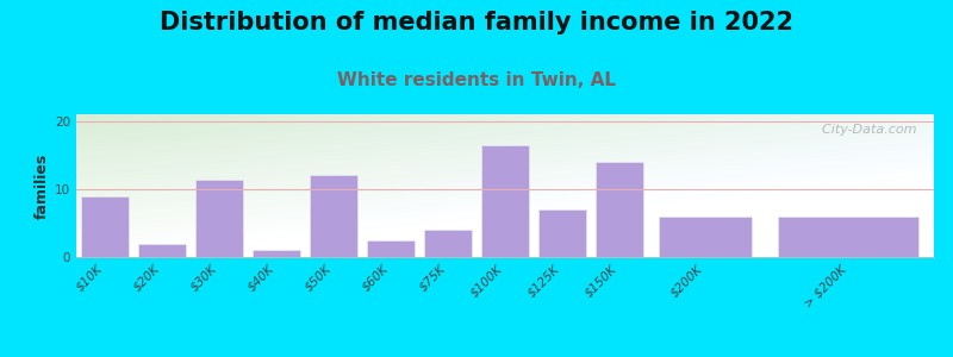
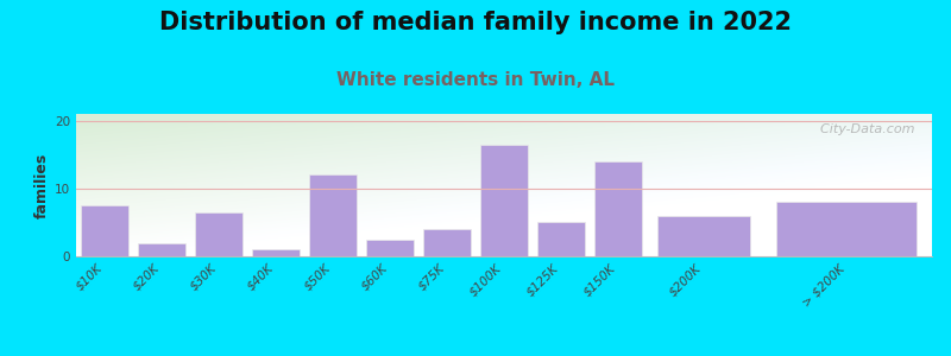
$10K: 9.0 -> 7.5
$30K: 11.4 -> 6.5
$125K: 7.0 -> 5.0
> $200K: 6.0 -> 8.0
